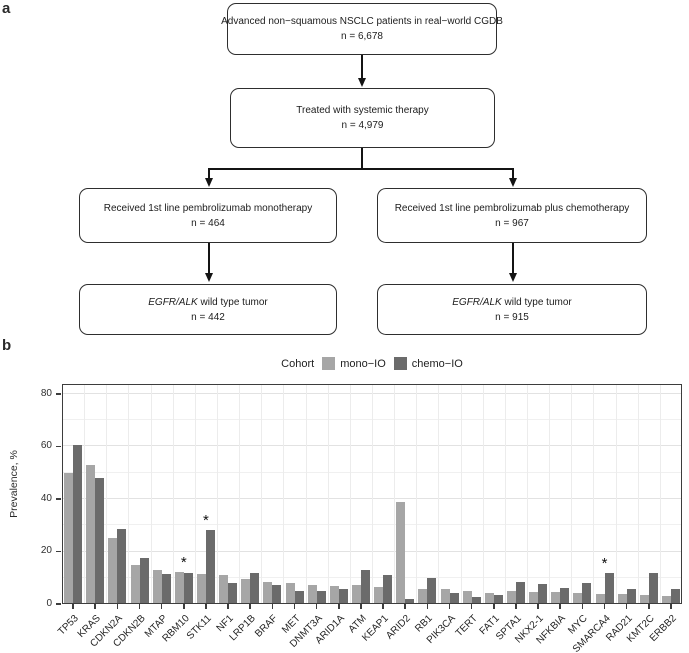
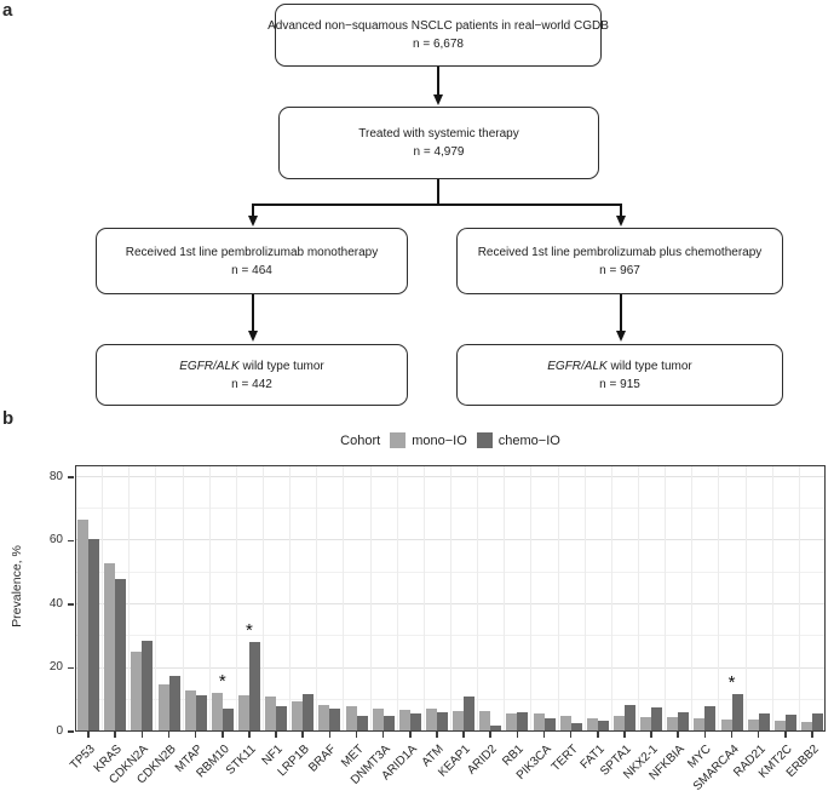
mono−IO/TP53: 50 -> 67
chemo−IO/RBM10: 12 -> 7
chemo−IO/ATM: 13 -> 6
mono−IO/ARID2: 39 -> 6
chemo−IO/RB1: 10 -> 6
chemo−IO/KMT2C: 12 -> 5
